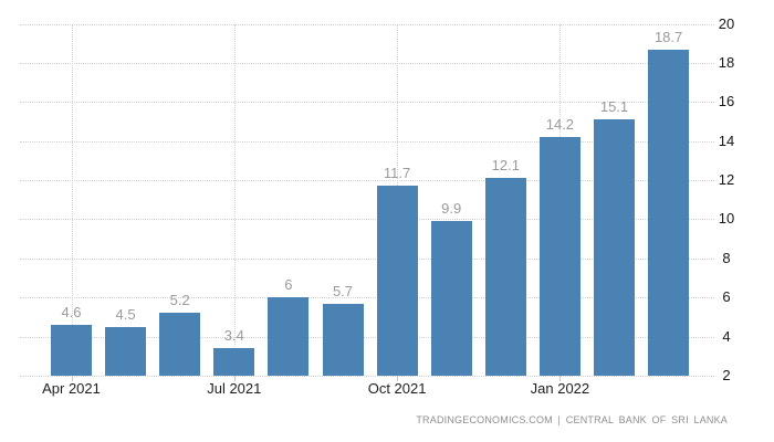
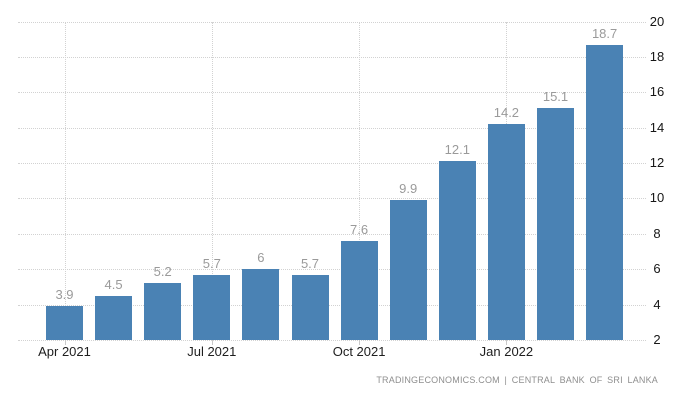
Apr 2021: 4.6 -> 3.9
Jul 2021: 3.4 -> 5.7
Oct 2021: 11.7 -> 7.6
